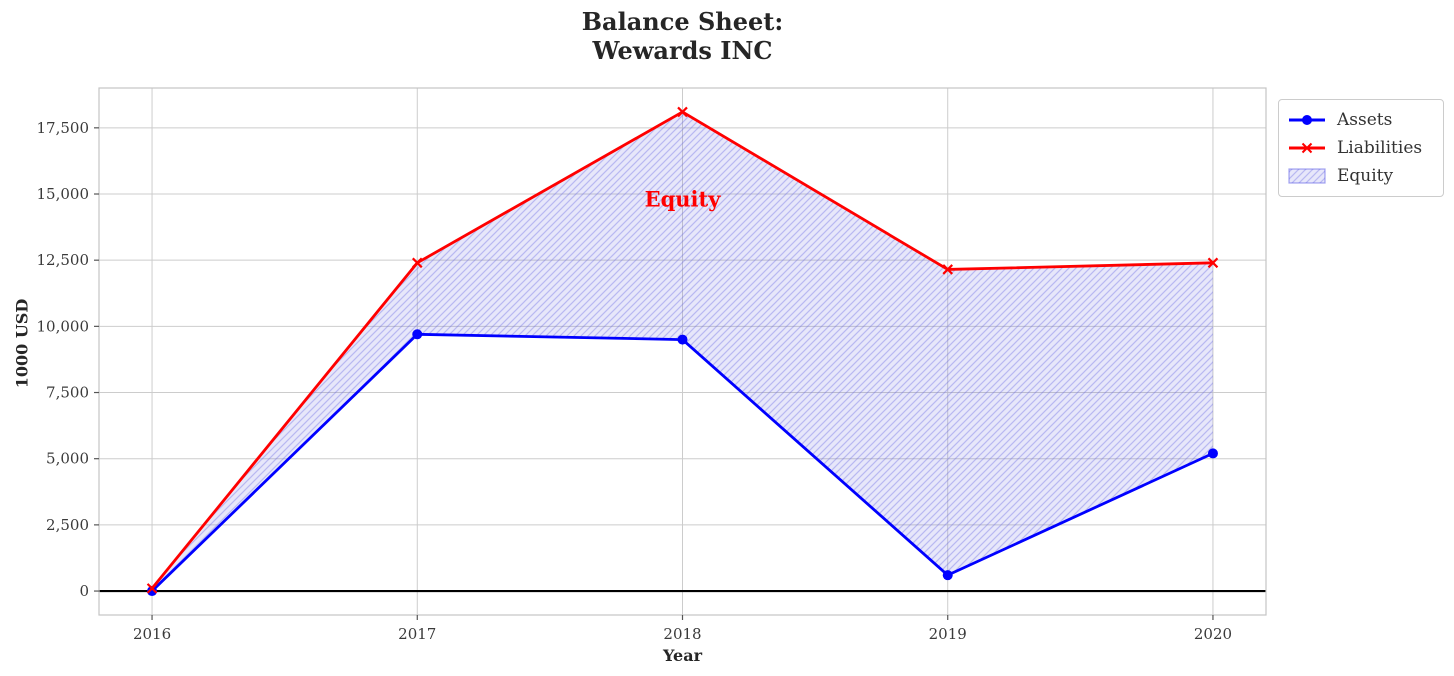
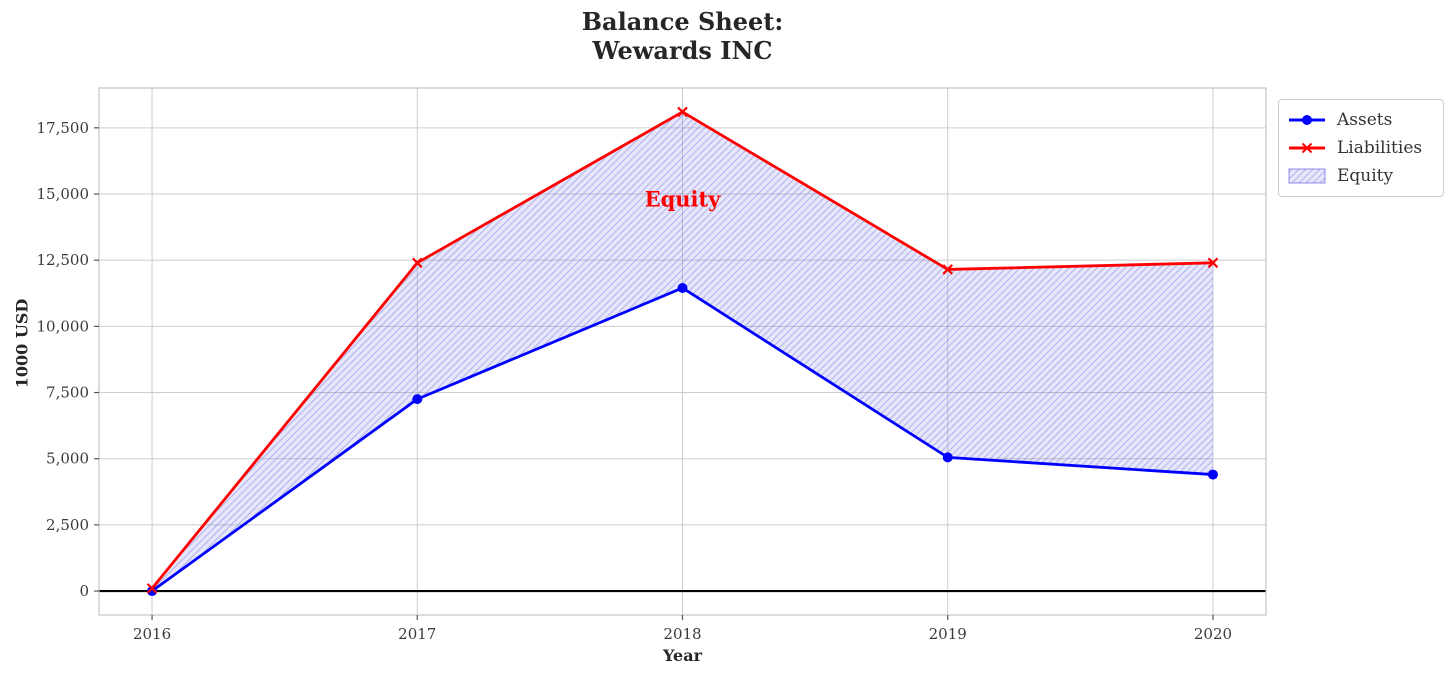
Assets/2017: 9700 -> 7200
Assets/2018: 9500 -> 11400
Assets/2019: 600 -> 5000
Assets/2020: 5200 -> 4400
